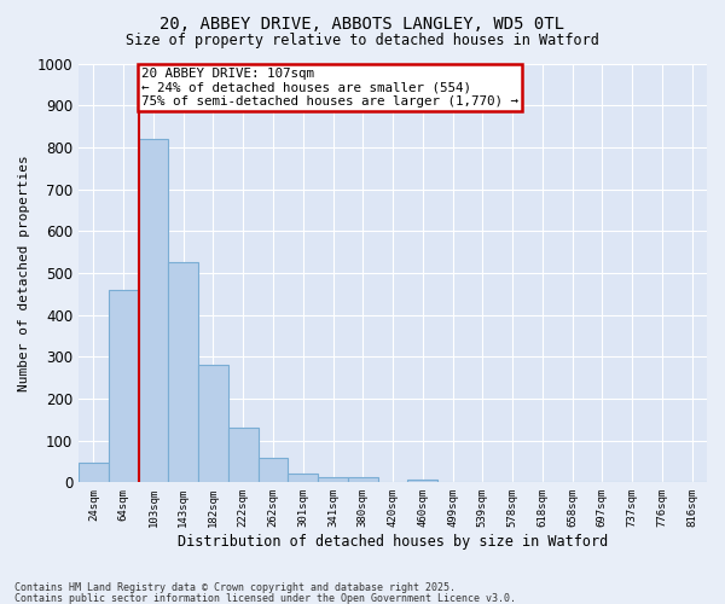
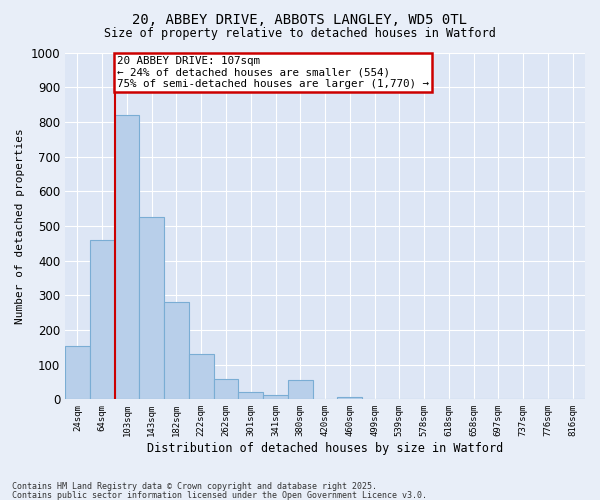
24sqm: 47 -> 155
380sqm: 12 -> 55
